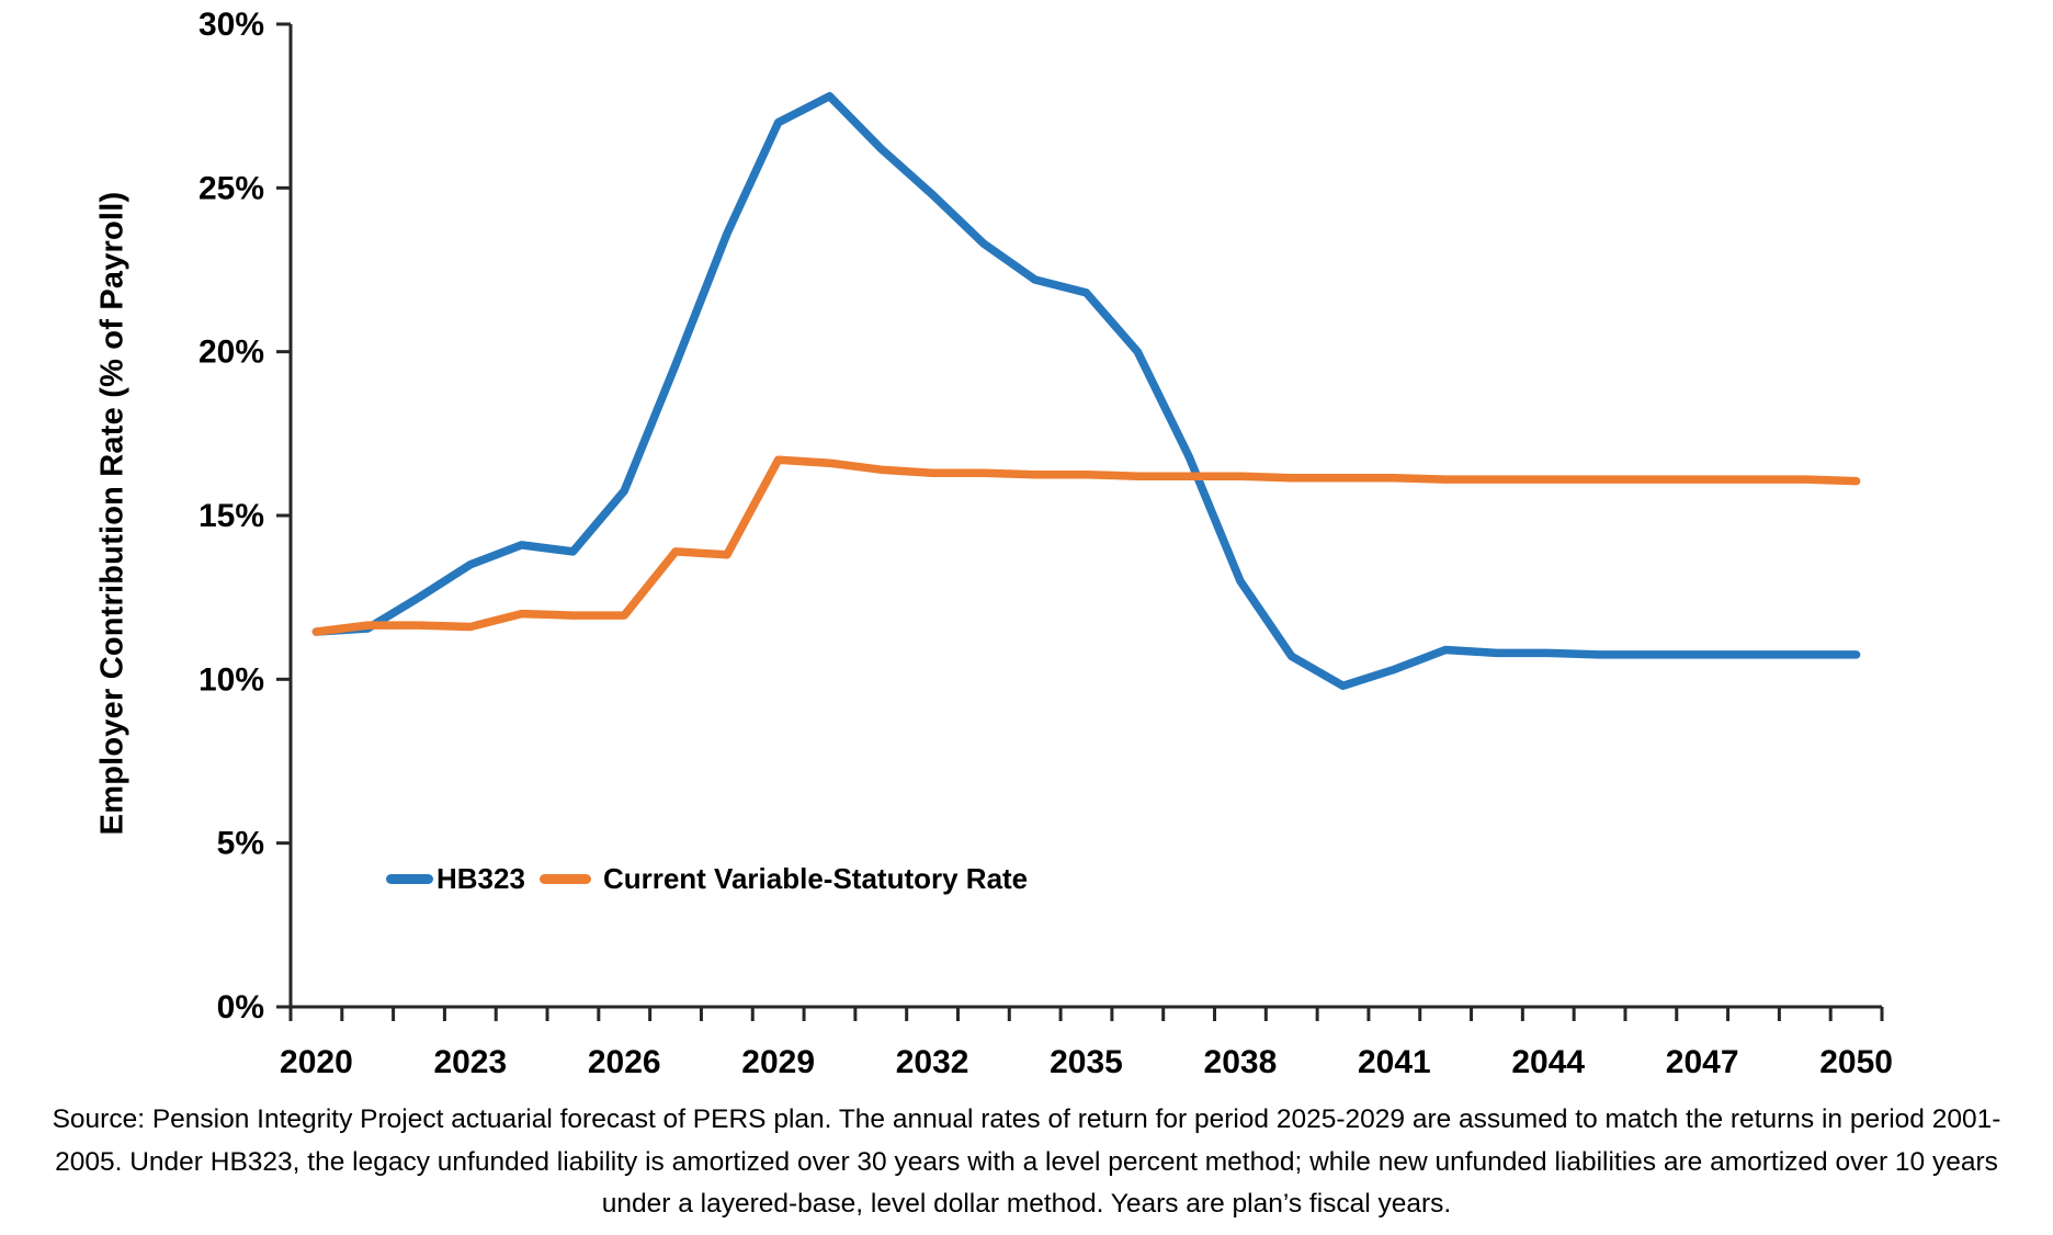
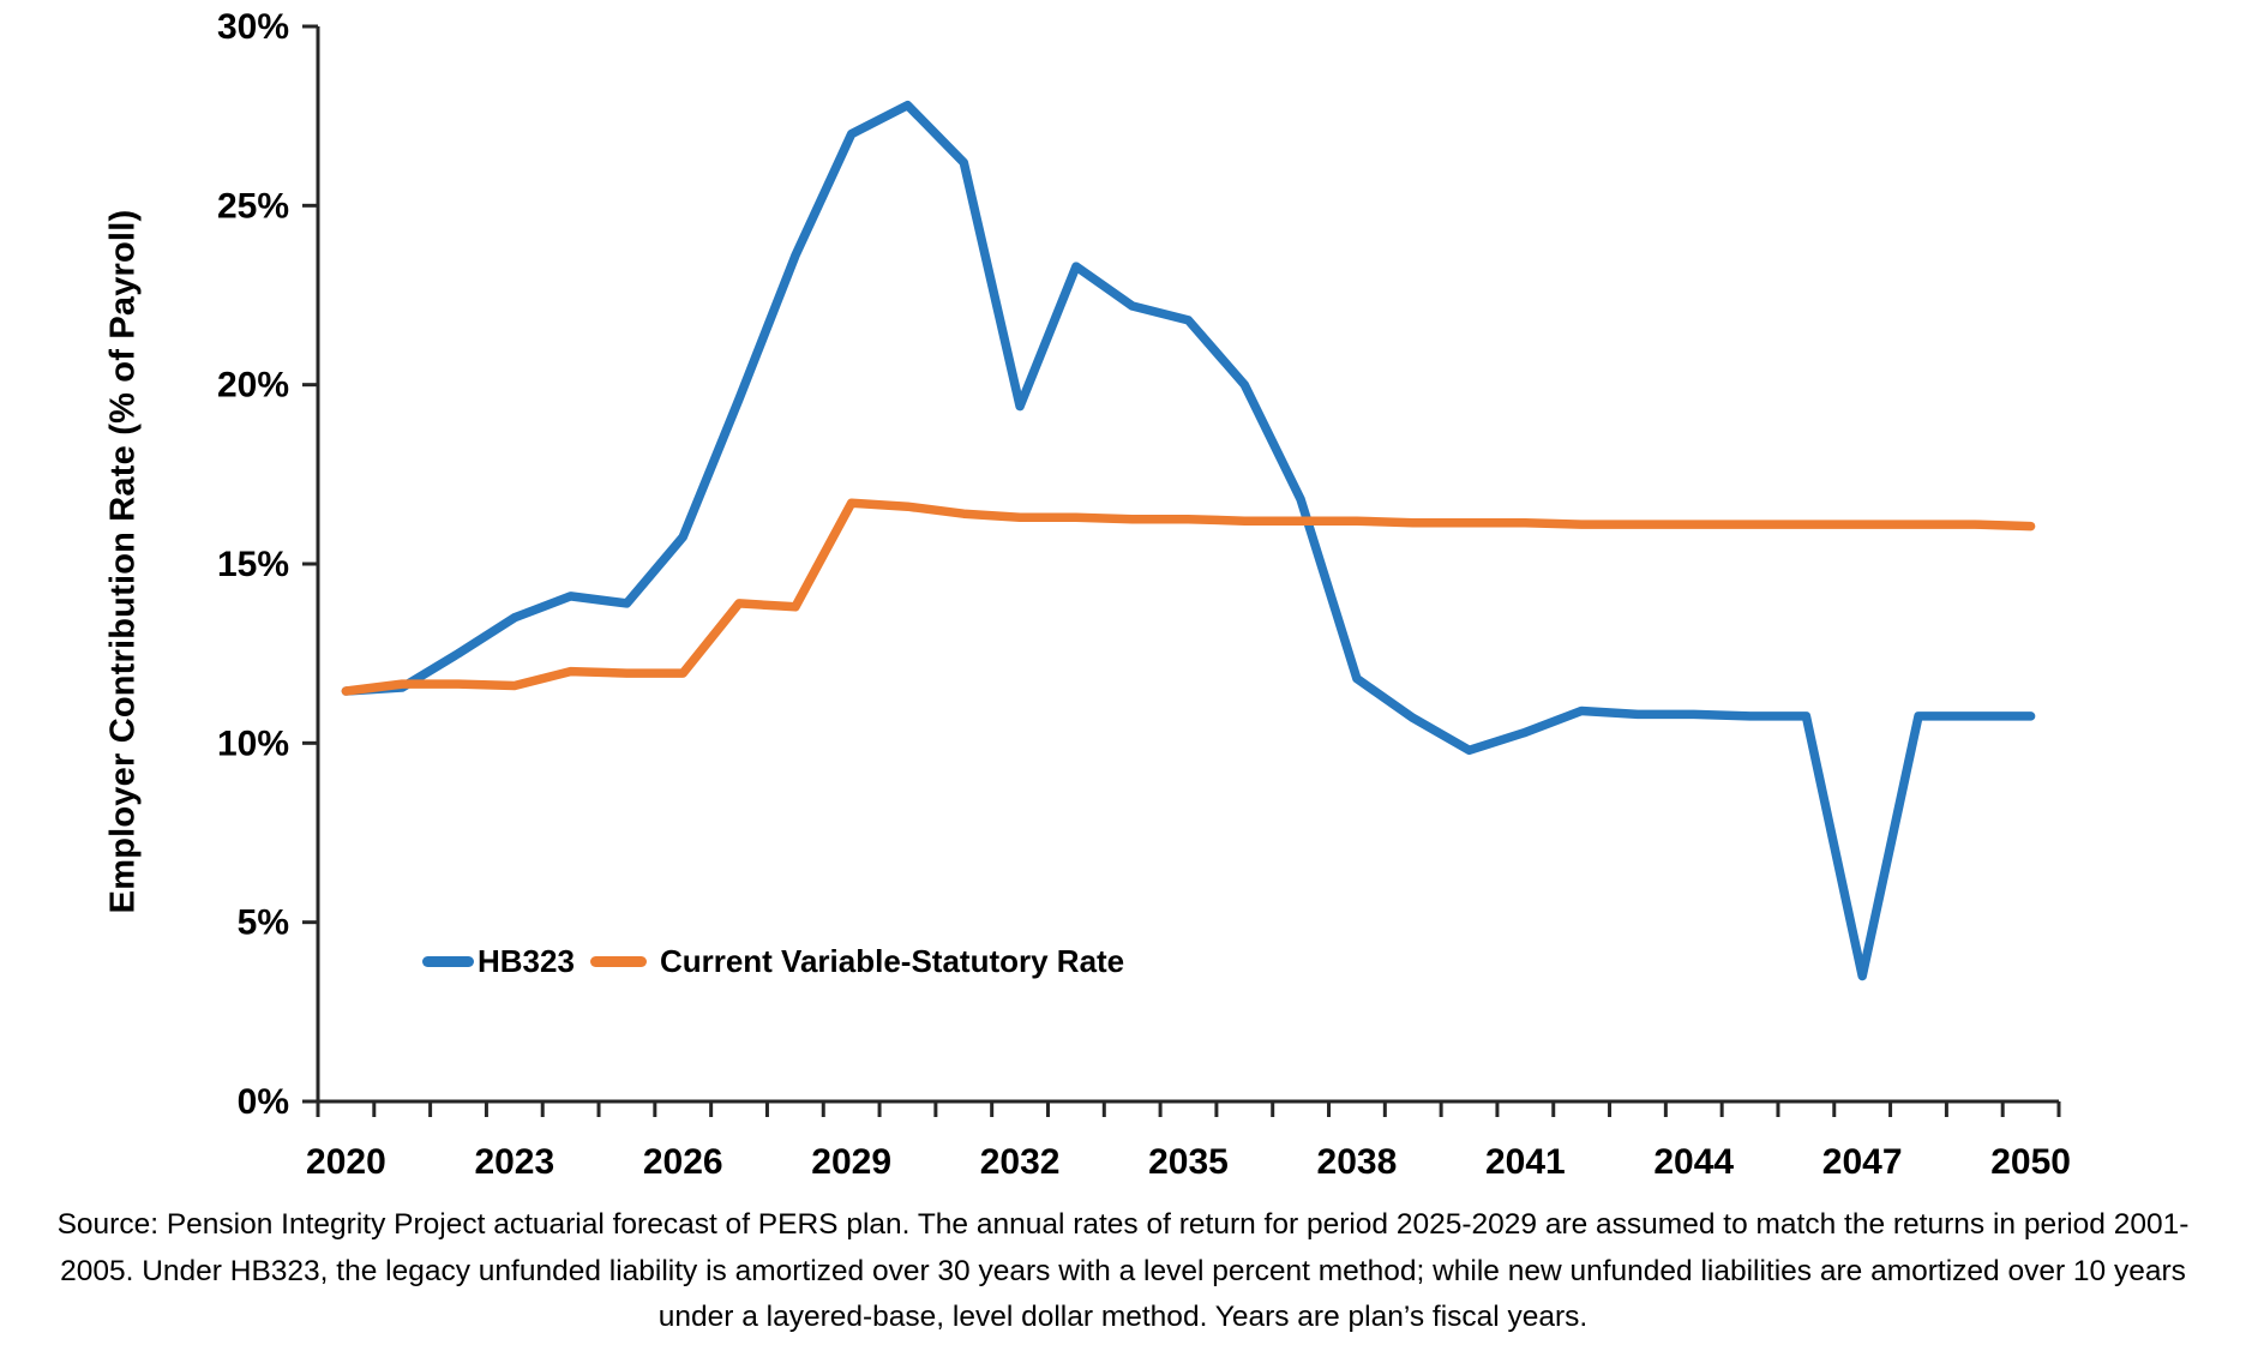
HB323/2032: 24.8% -> 19.4%
HB323/2038: 13.0% -> 11.8%
HB323/2047: 10.8% -> 3.5%
